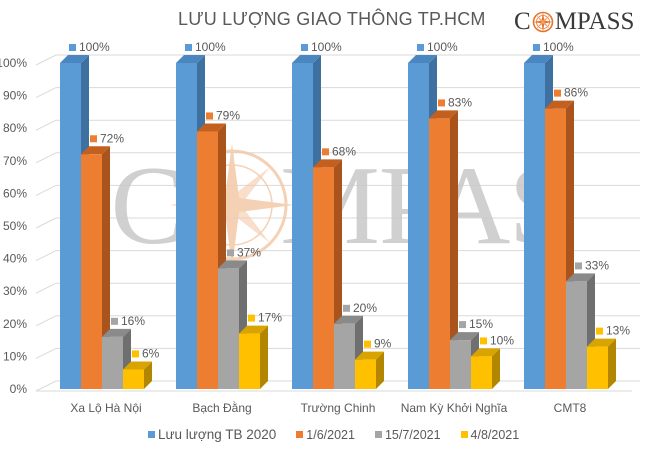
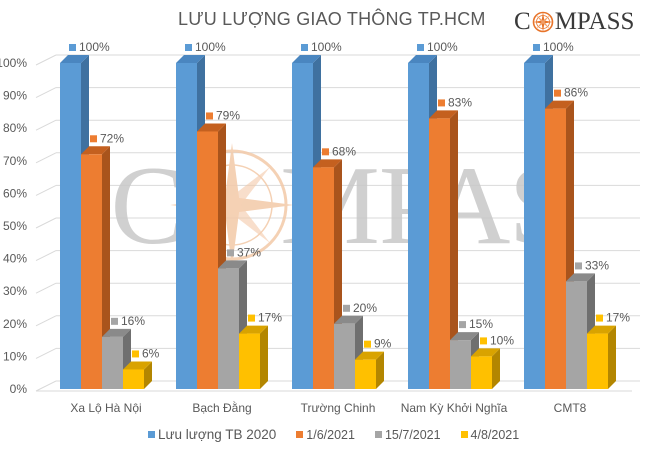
4/8/2021/CMT8: 13% -> 17%
